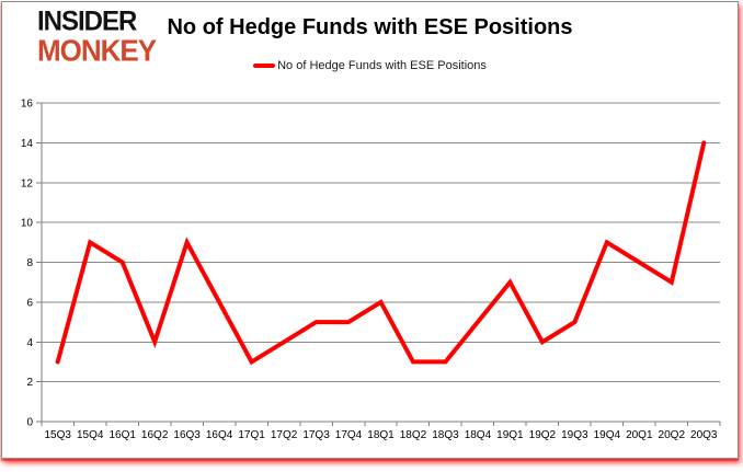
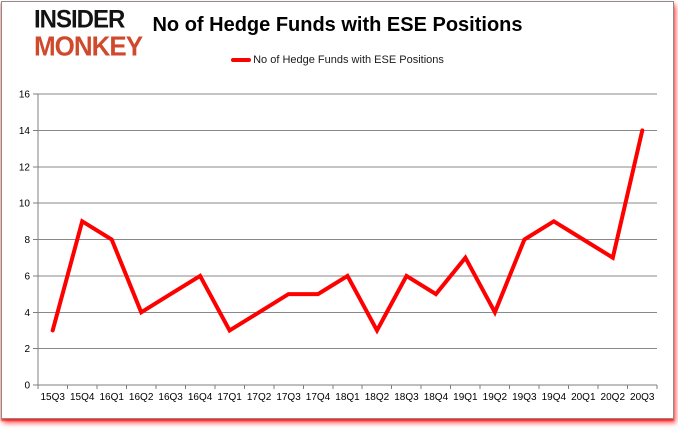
16Q3: 9 -> 5
18Q3: 3 -> 6
19Q3: 5 -> 8
